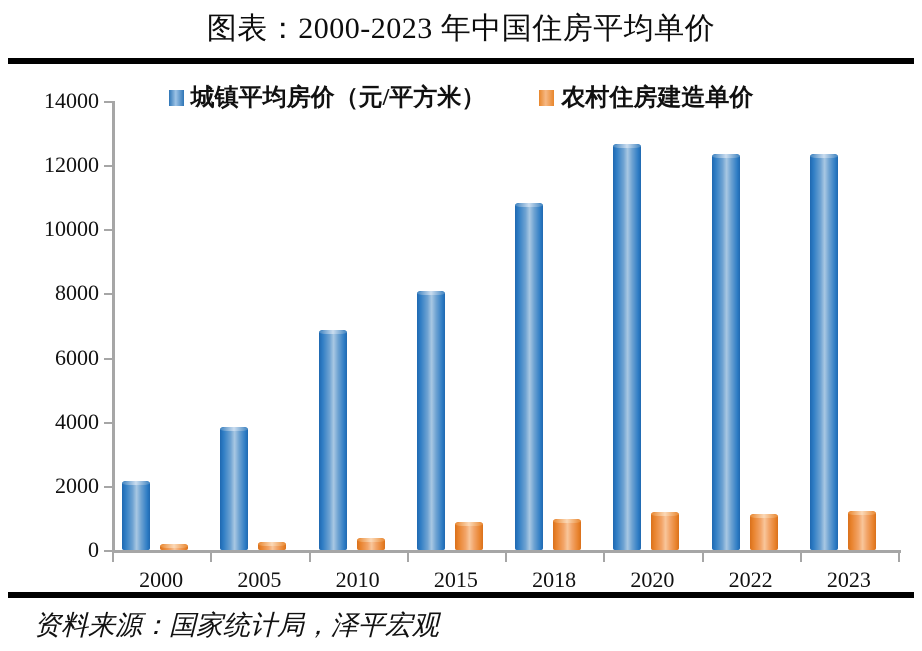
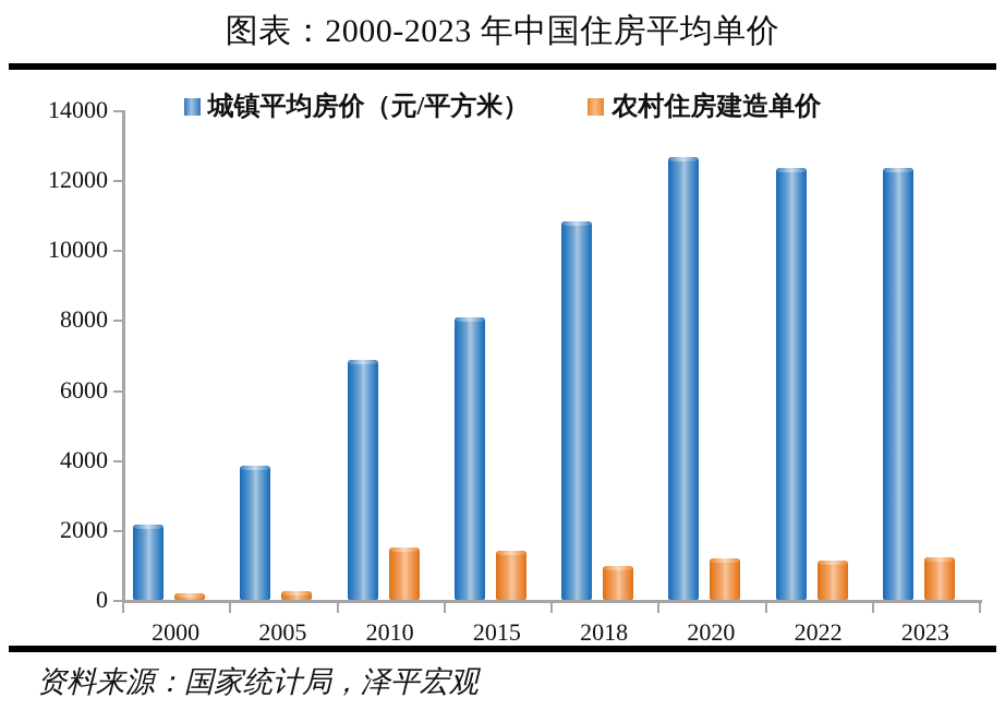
农村住房建造单价/2010: 400 -> 1500
农村住房建造单价/2015: 900 -> 1400
